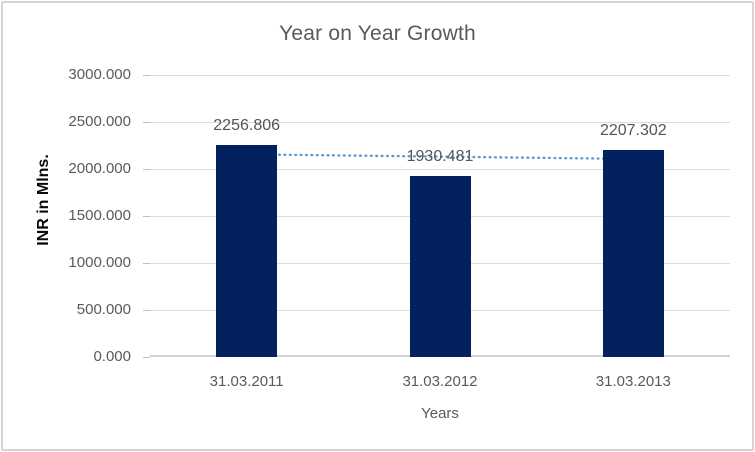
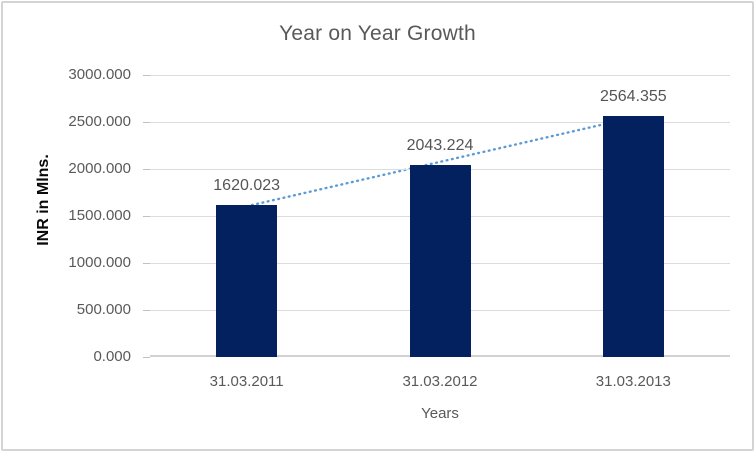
31.03.2011: 2256.806 -> 1620.023
31.03.2012: 1930.481 -> 2043.224
31.03.2013: 2207.302 -> 2564.355
